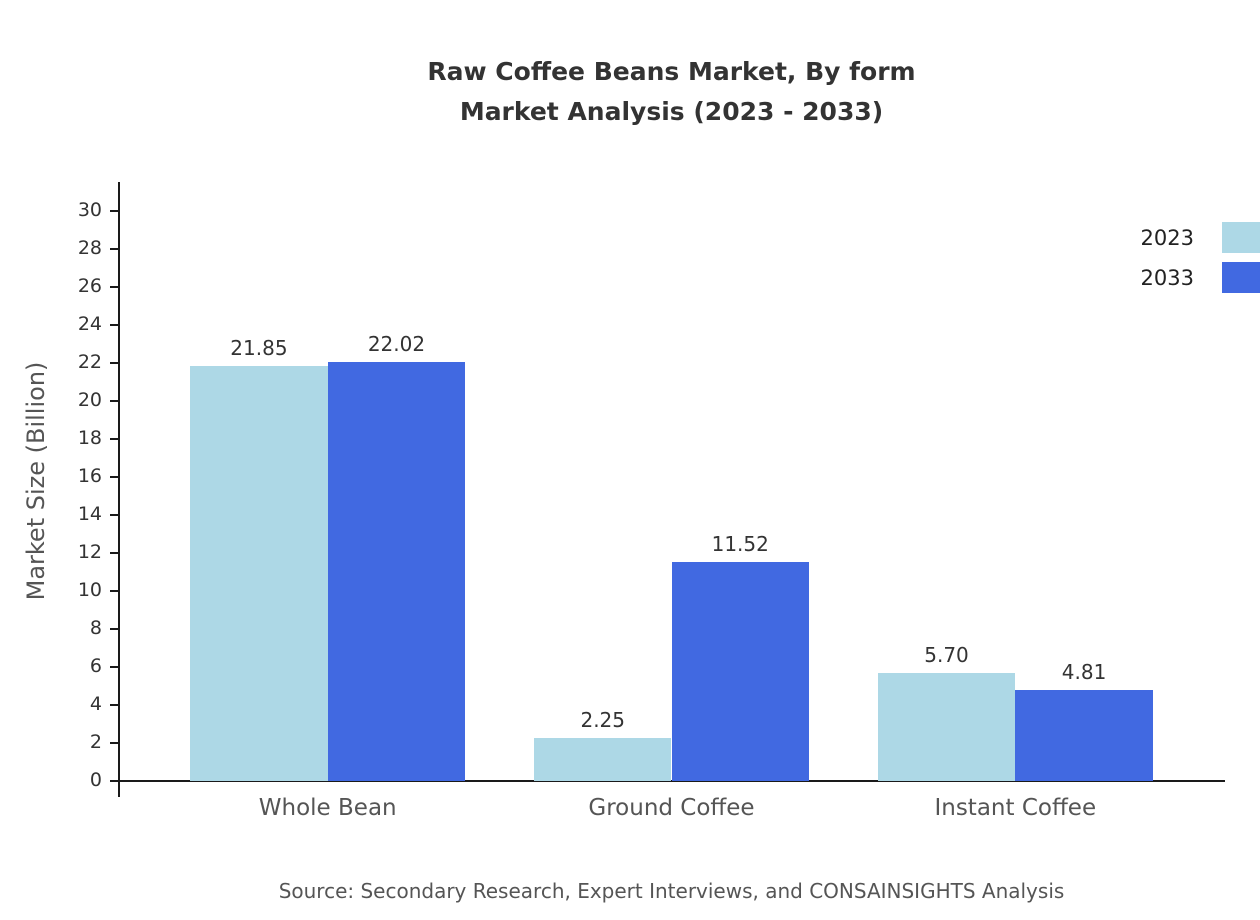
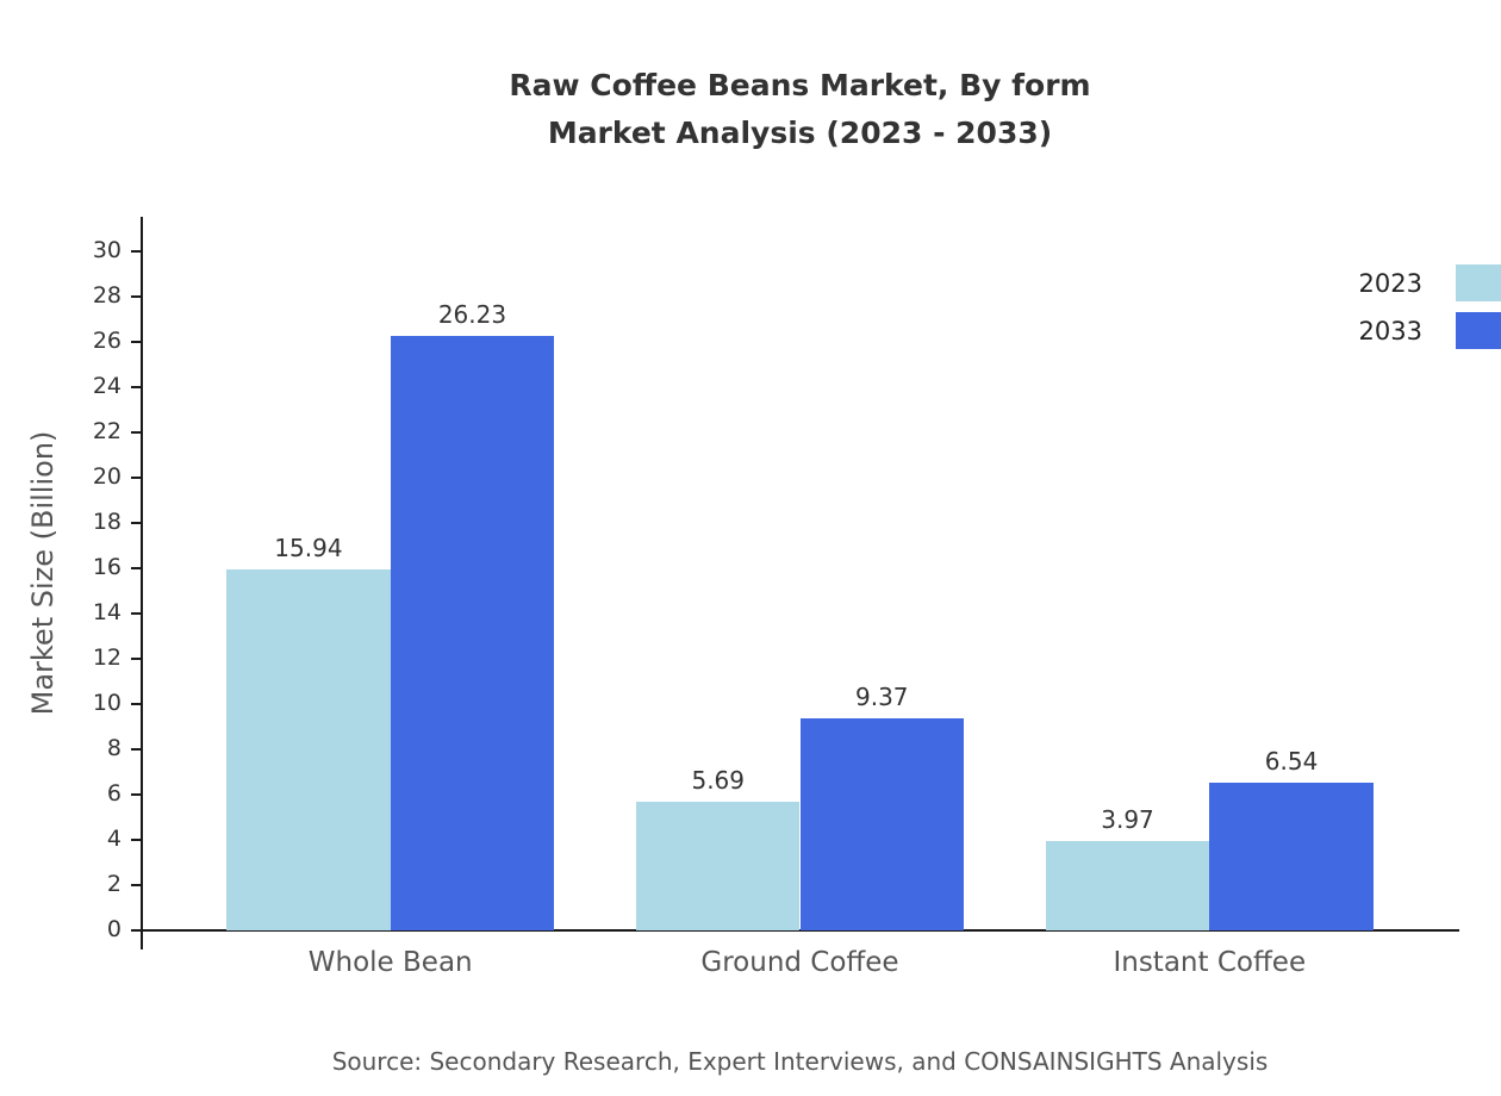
2023/Whole Bean: 21.85 -> 15.94
2033/Whole Bean: 22.02 -> 26.23
2023/Ground Coffee: 2.25 -> 5.69
2033/Ground Coffee: 11.52 -> 9.37
2023/Instant Coffee: 5.70 -> 3.97
2033/Instant Coffee: 4.81 -> 6.54
